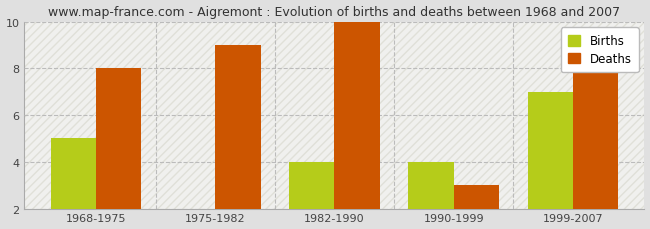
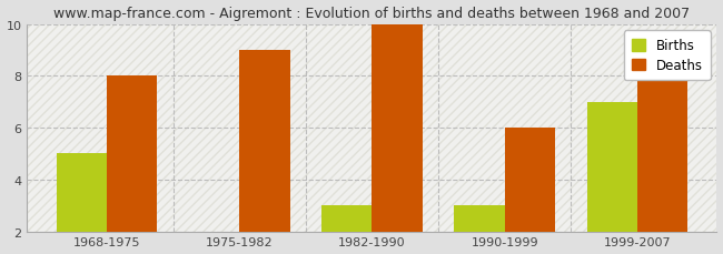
Births/1982-1990: 4 -> 3
Births/1990-1999: 4 -> 3
Deaths/1990-1999: 3 -> 6
